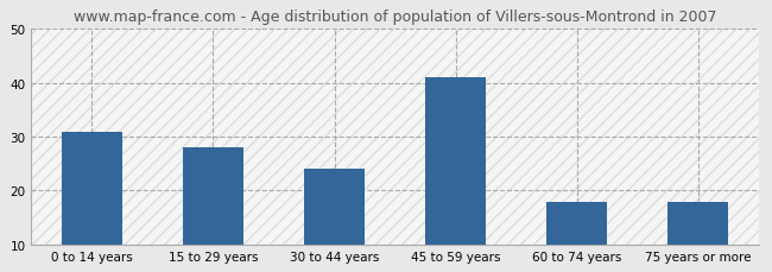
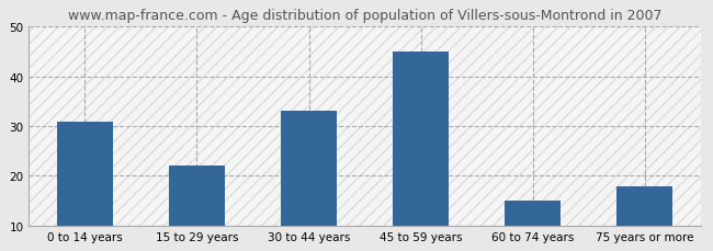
15 to 29 years: 28 -> 22
30 to 44 years: 24 -> 33
45 to 59 years: 41 -> 45
60 to 74 years: 18 -> 15
